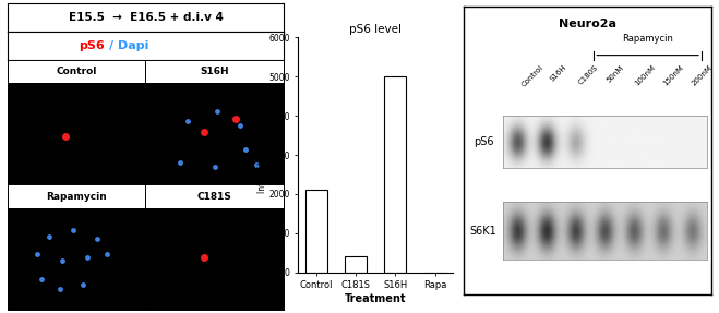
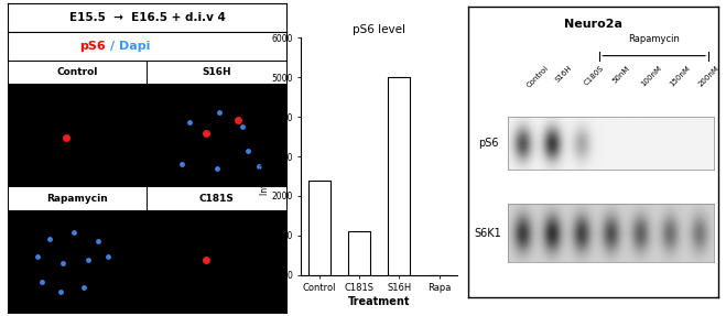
Control: 2100 -> 2400
C181S: 400 -> 1100
